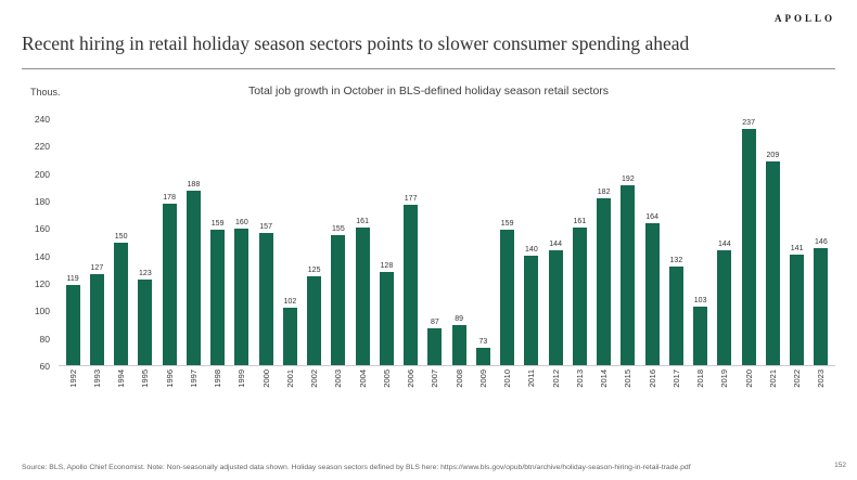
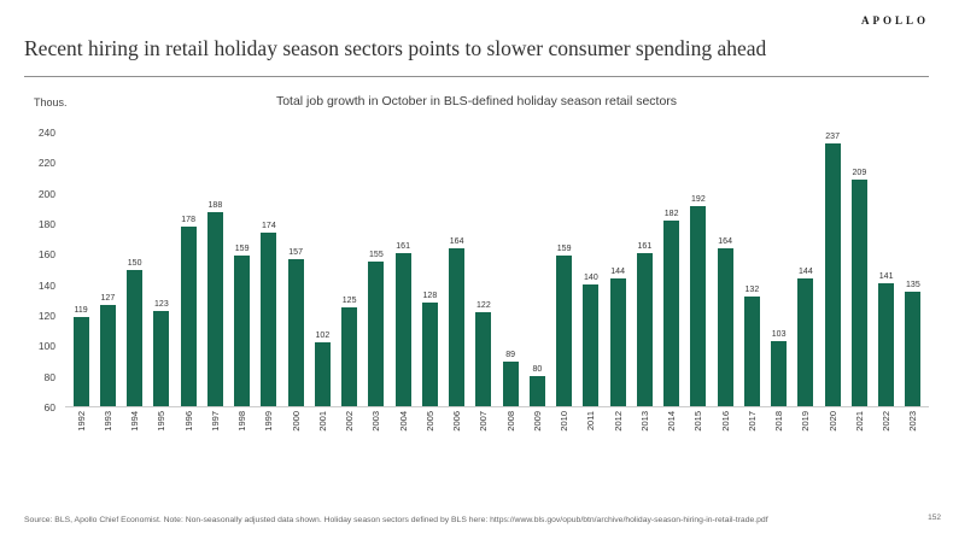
1999: 160 -> 174
2006: 177 -> 164
2007: 87 -> 122
2009: 73 -> 80
2023: 146 -> 135
